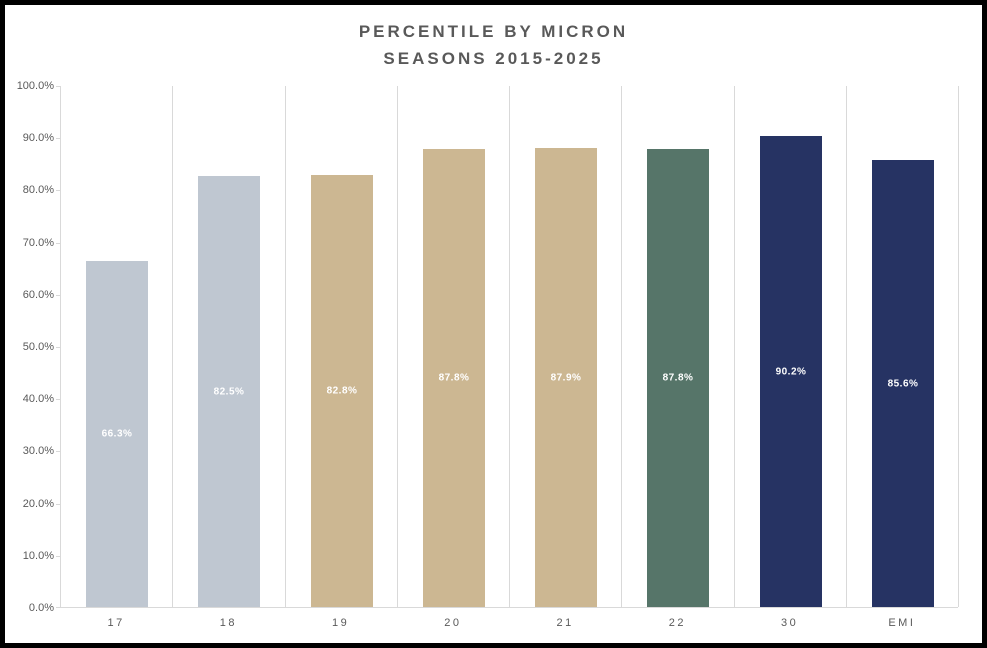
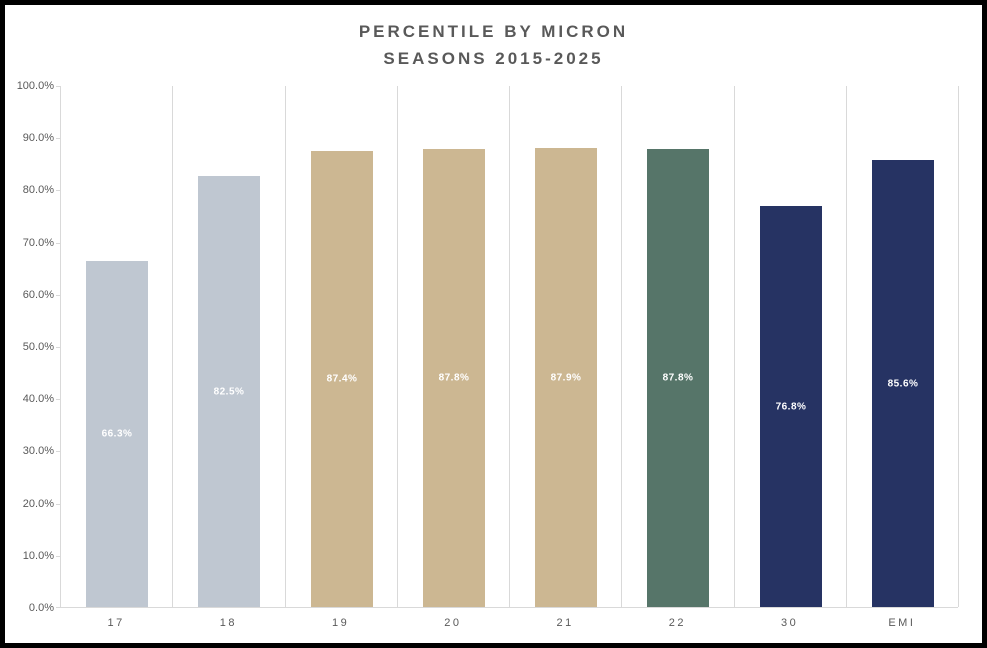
19: 82.8% -> 87.4%
30: 90.2% -> 76.8%
